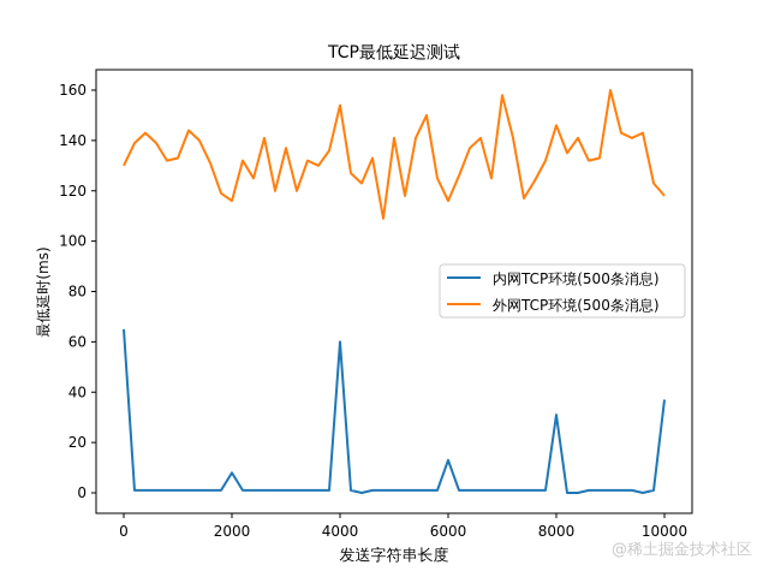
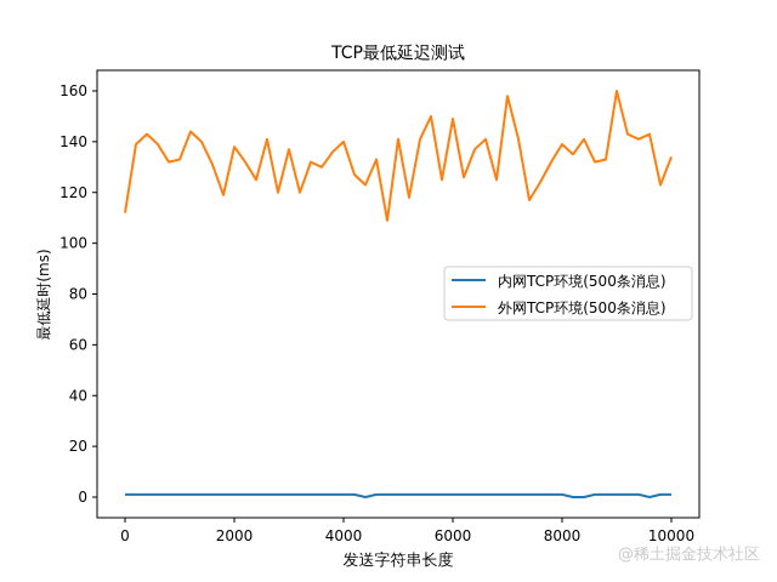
内网TCP环境(500条消息)/0: 65 -> 1
外网TCP环境(500条消息)/0: 130 -> 112
内网TCP环境(500条消息)/2000: 8 -> 1
外网TCP环境(500条消息)/2000: 116 -> 138
内网TCP环境(500条消息)/4000: 60 -> 1
外网TCP环境(500条消息)/4000: 154 -> 140
内网TCP环境(500条消息)/6000: 13 -> 1
外网TCP环境(500条消息)/6000: 116 -> 149
内网TCP环境(500条消息)/8000: 31 -> 1
外网TCP环境(500条消息)/8000: 146 -> 139
内网TCP环境(500条消息)/10000: 37 -> 1
外网TCP环境(500条消息)/10000: 118 -> 134
